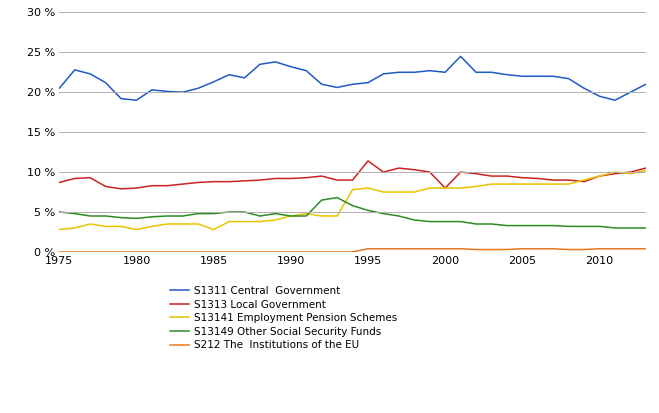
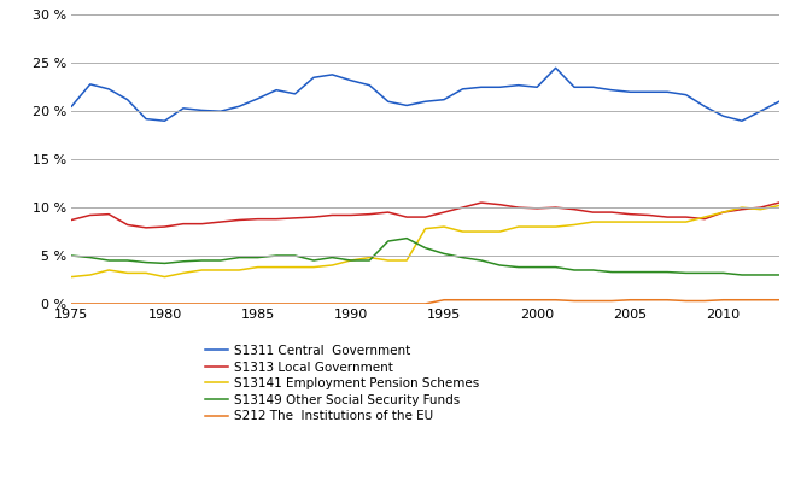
S13141 Employment Pension Schemes/1985: 2.8 % -> 3.8 %
S1313 Local Government/1995: 11.4 % -> 9.5 %
S1313 Local Government/2000: 8.0 % -> 9.9 %
